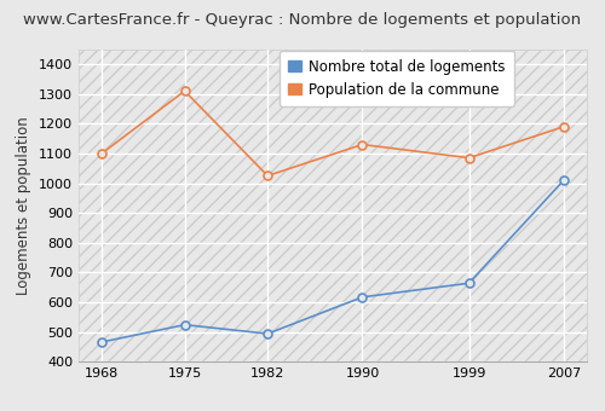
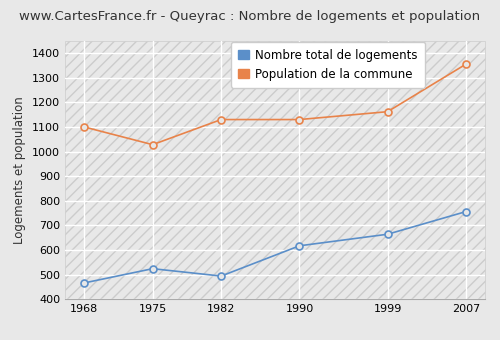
Population de la commune/1975: 1310 -> 1028
Population de la commune/1982: 1025 -> 1130
Population de la commune/1999: 1085 -> 1162
Nombre total de logements/2007: 1010 -> 756
Population de la commune/2007: 1190 -> 1355
